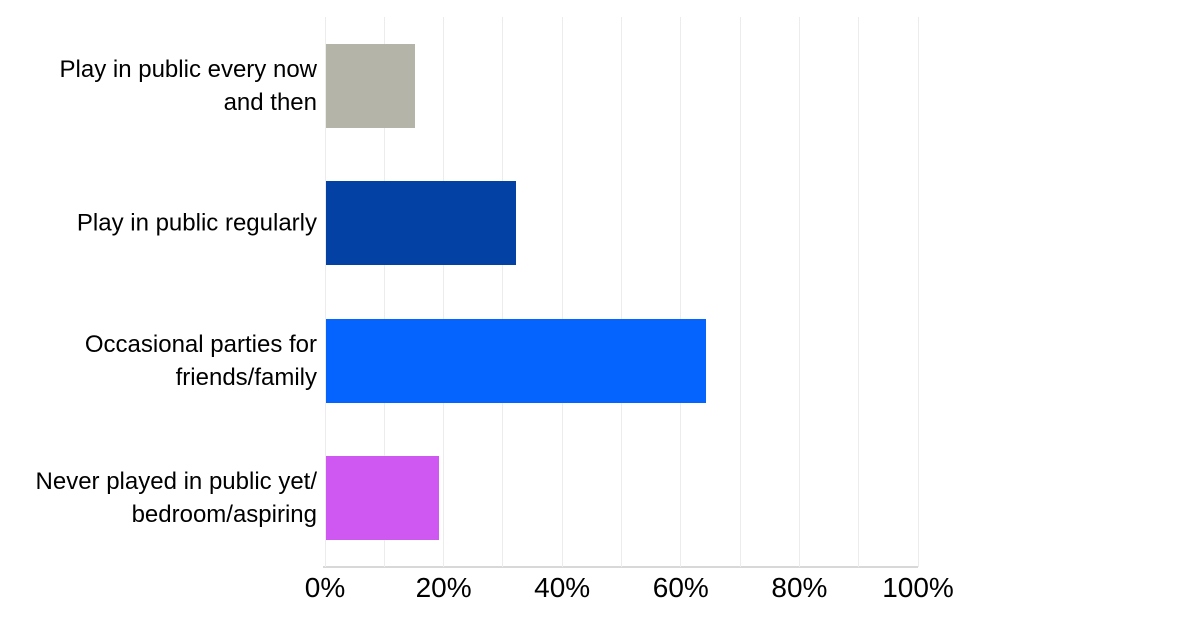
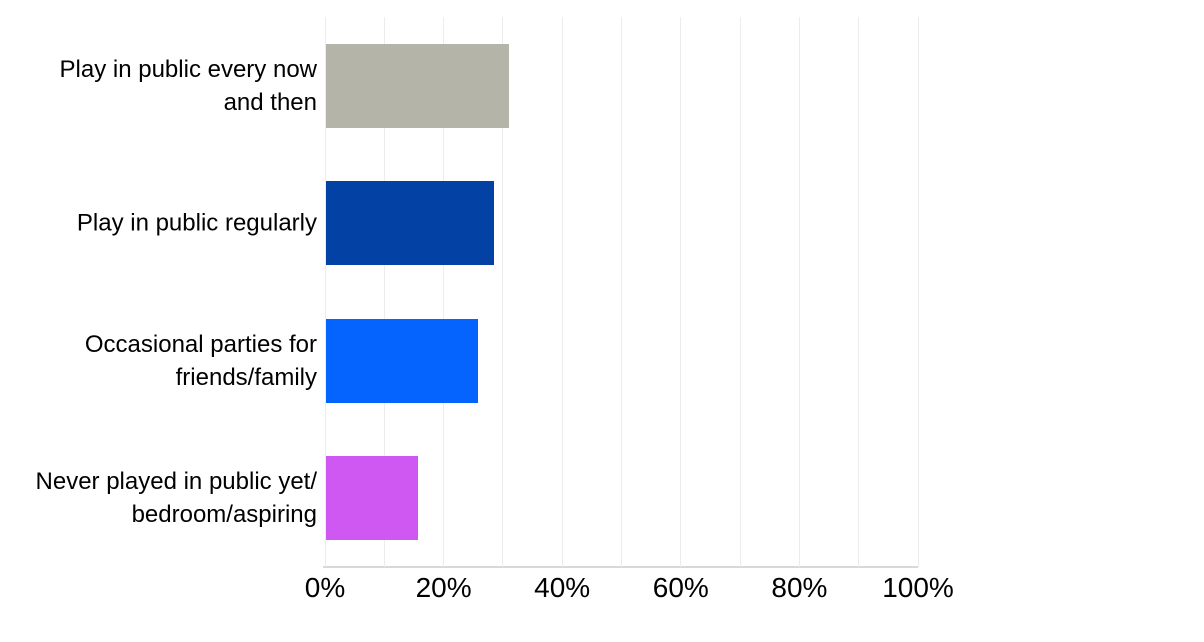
Play in public every now and then: 15% -> 31%
Play in public regularly: 32% -> 28%
Occasional parties for friends/family: 64% -> 26%
Never played in public yet/bedroom/aspiring: 19% -> 16%
